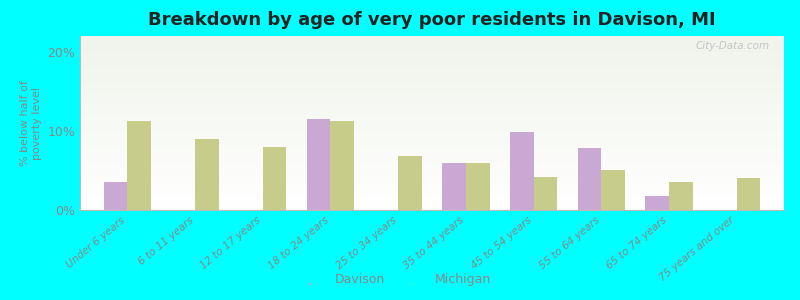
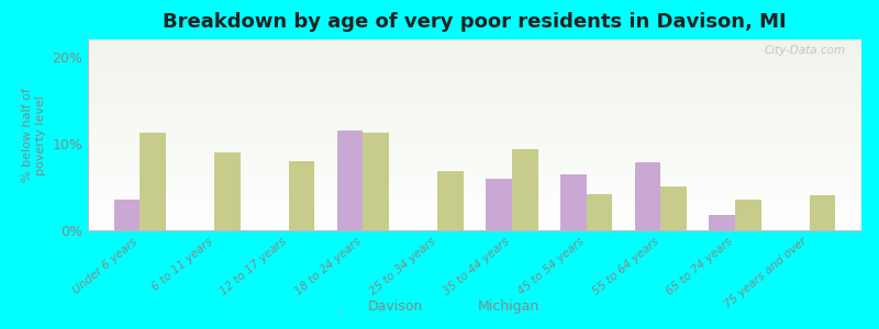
Michigan/35 to 44 years: 6.0% -> 9.4%
Davison/45 to 54 years: 9.8% -> 6.4%
